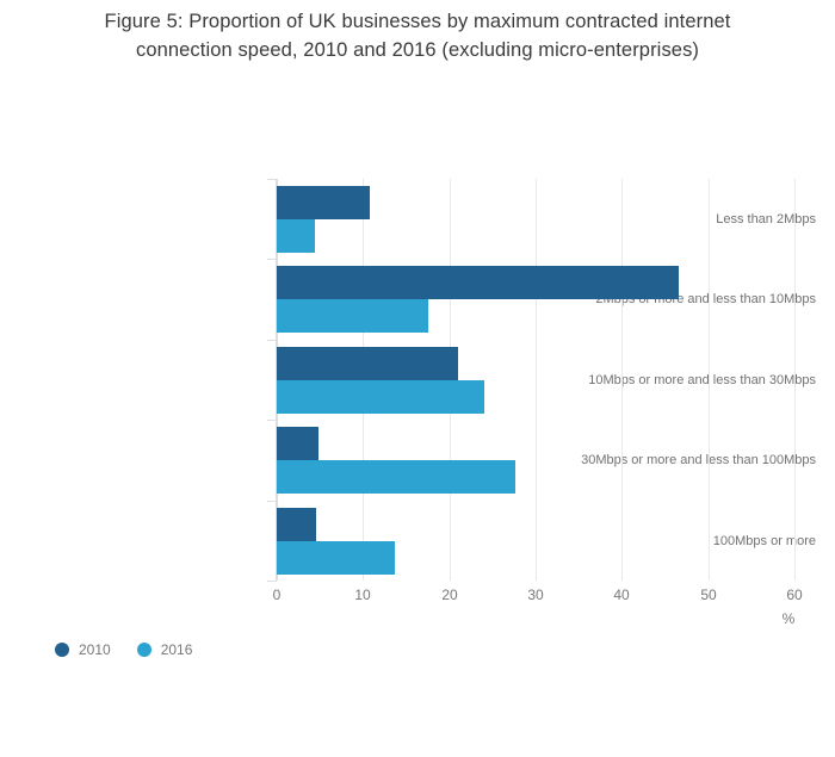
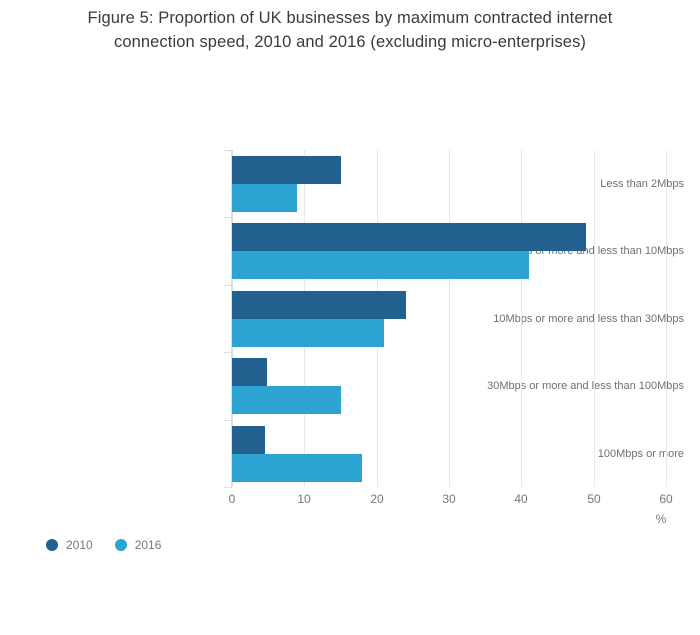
2010/Less than 2Mbps: 11 -> 15
2016/Less than 2Mbps: 4 -> 9
2010/2Mbps or more and less than 10Mbps: 47 -> 49
2016/2Mbps or more and less than 10Mbps: 18 -> 41
2010/10Mbps or more and less than 30Mbps: 21 -> 24
2016/10Mbps or more and less than 30Mbps: 24 -> 21
2016/30Mbps or more and less than 100Mbps: 28 -> 15
2016/100Mbps or more: 14 -> 18
